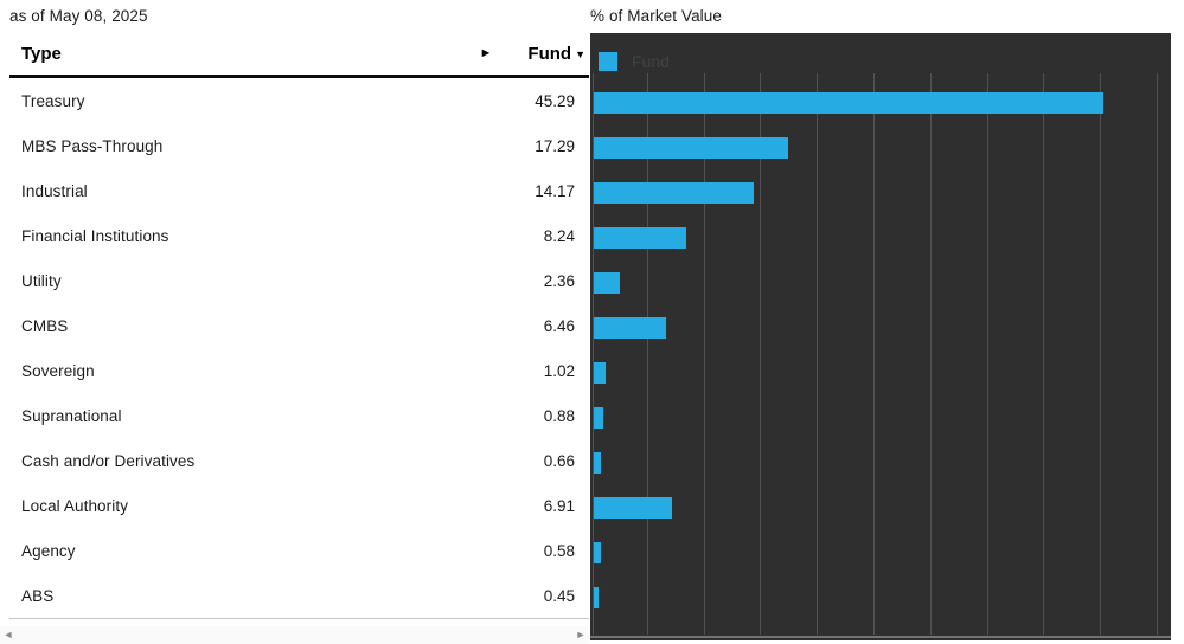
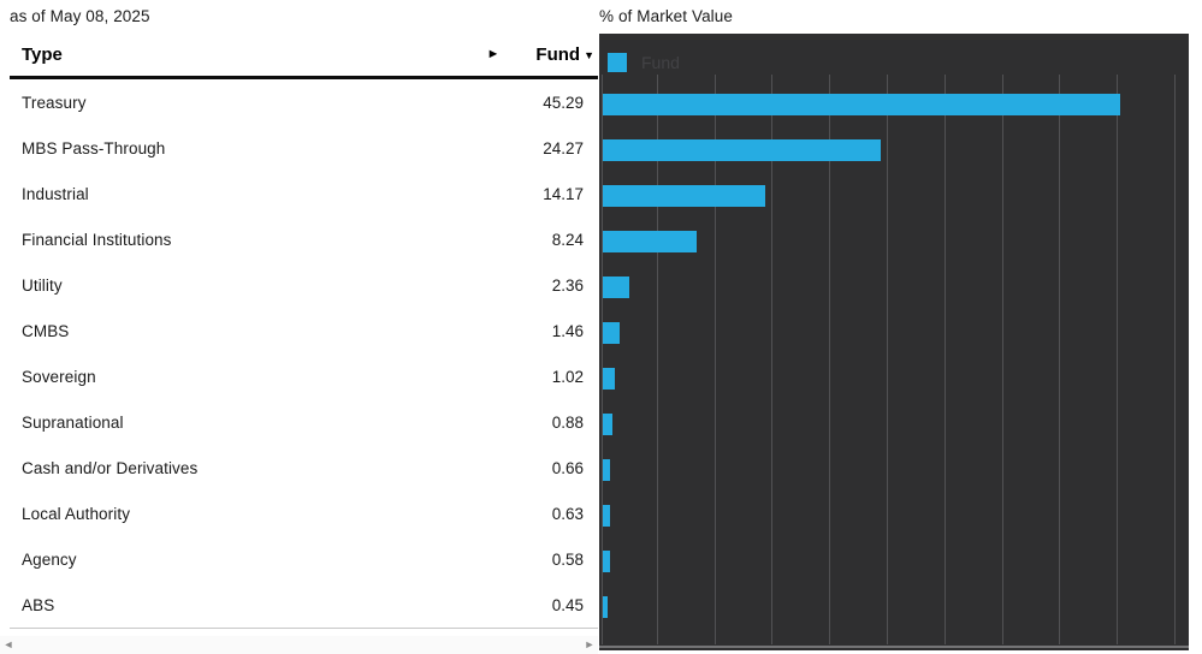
MBS Pass-Through: 17.29 -> 24.27
CMBS: 6.46 -> 1.46
Local Authority: 6.91 -> 0.63
